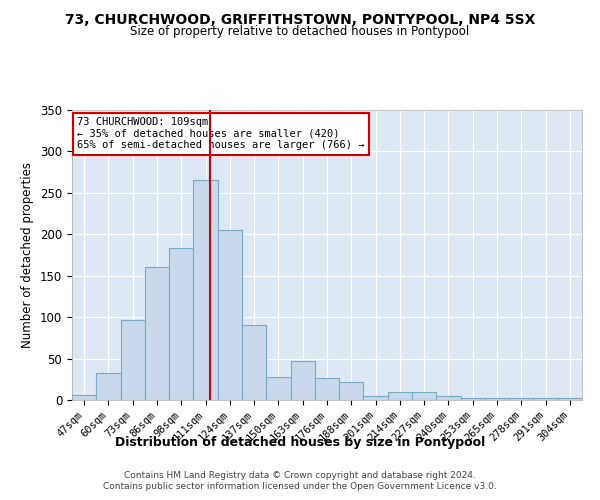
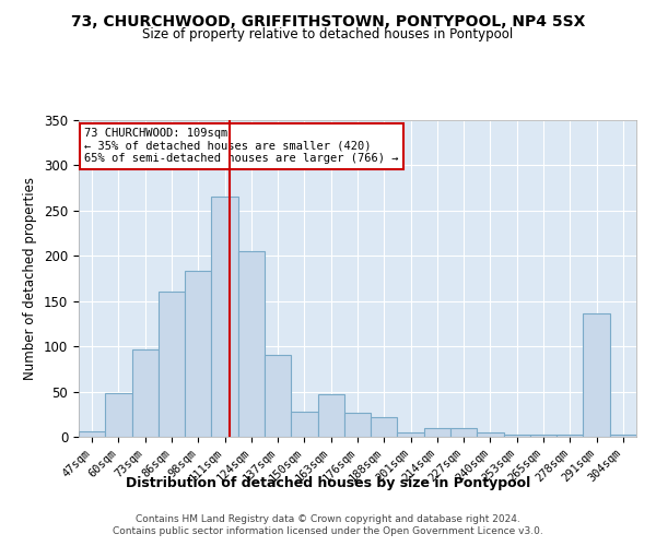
60sqm: 32 -> 48
291sqm: 3 -> 136
